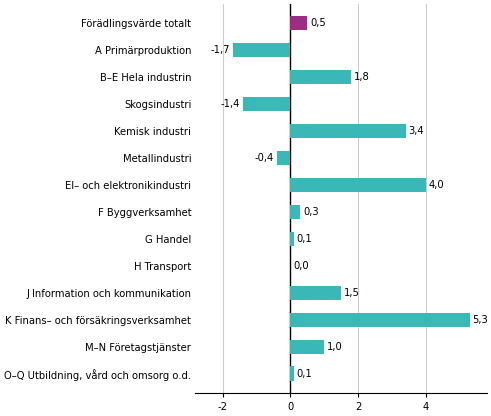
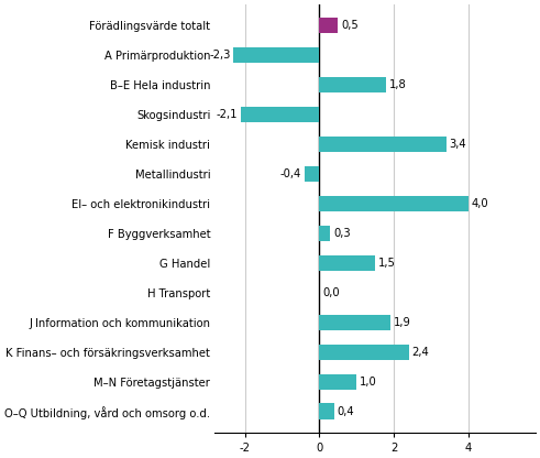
A Primärproduktion: -1,7 -> -2,3
Skogsindustri: -1,4 -> -2,1
G Handel: 0,1 -> 1,5
J Information och kommunikation: 1,5 -> 1,9
K Finans– och försäkringsverksamhet: 5,3 -> 2,4
O–Q Utbildning, vård och omsorg o.d.: 0,1 -> 0,4
